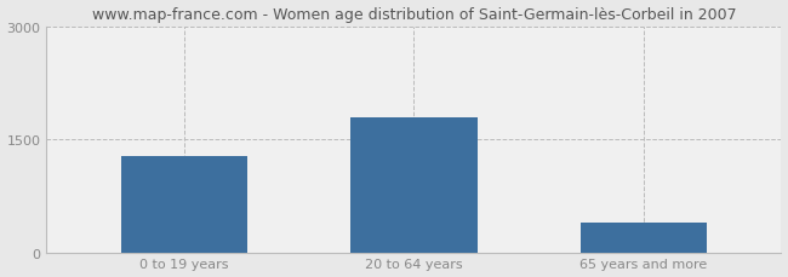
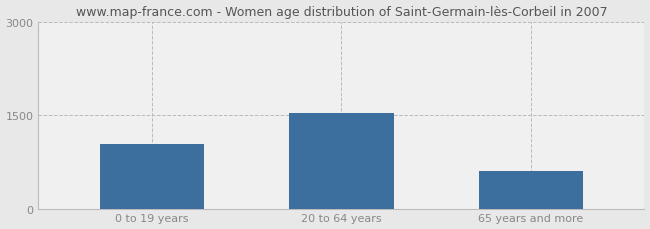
0 to 19 years: 1270 -> 1040
20 to 64 years: 1790 -> 1540
65 years and more: 390 -> 600
